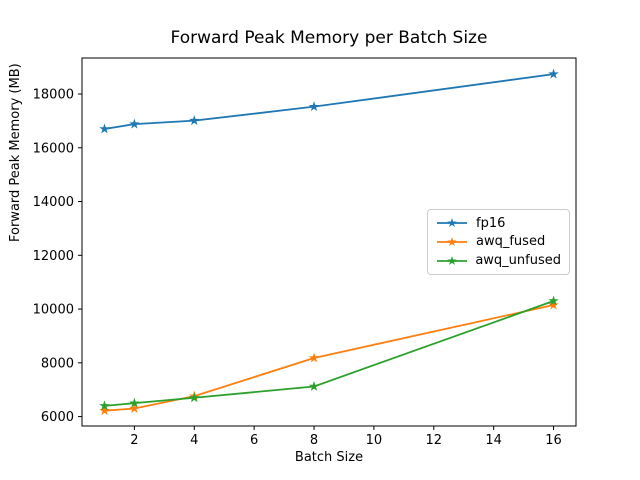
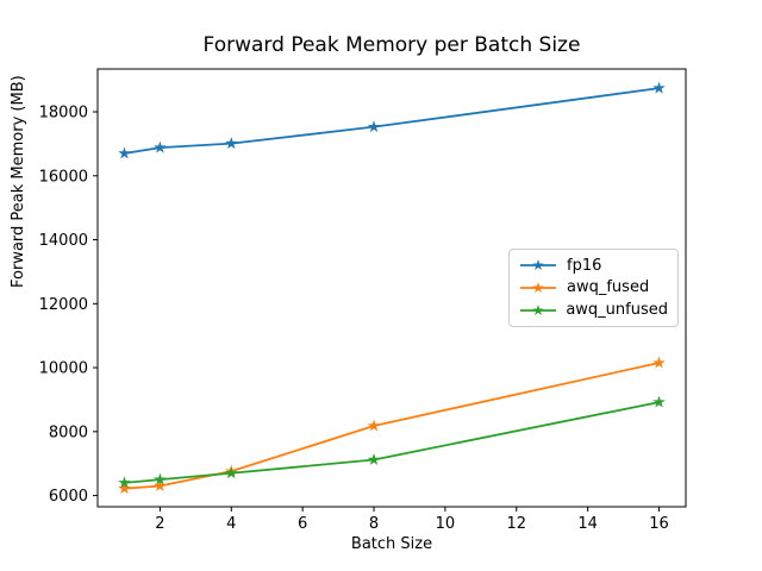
awq_unfused/16: 10300 -> 8900
